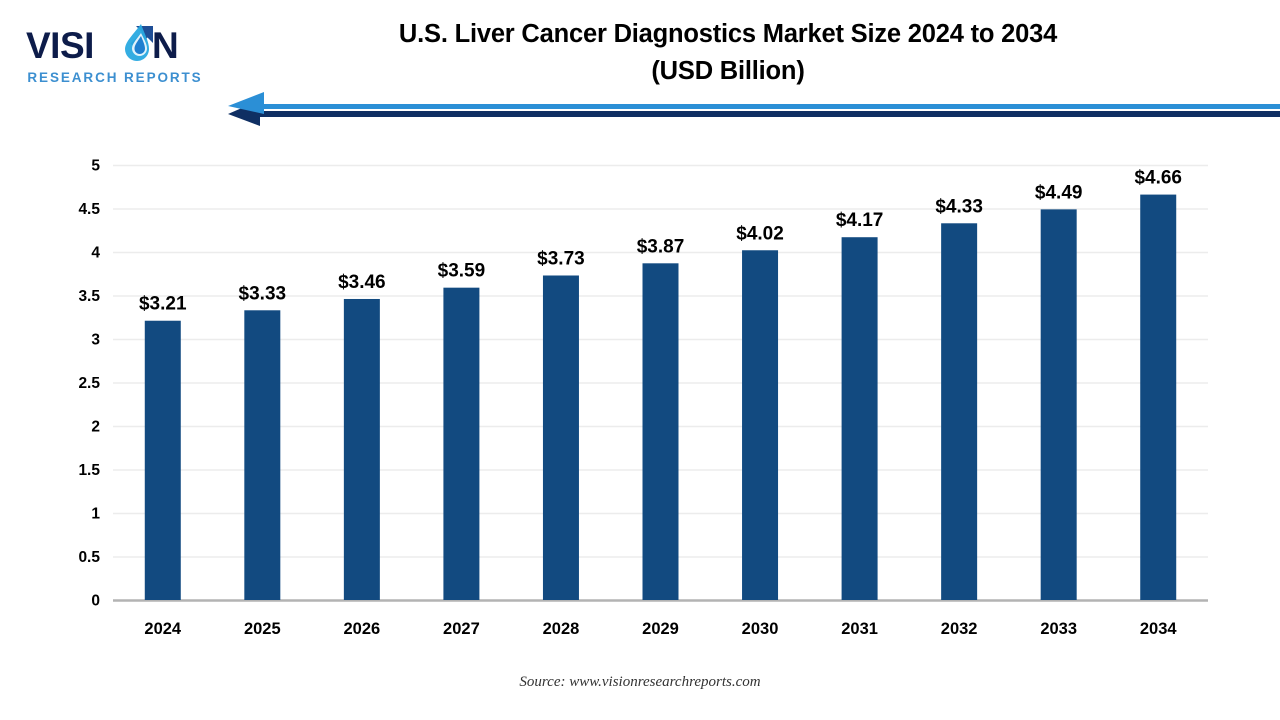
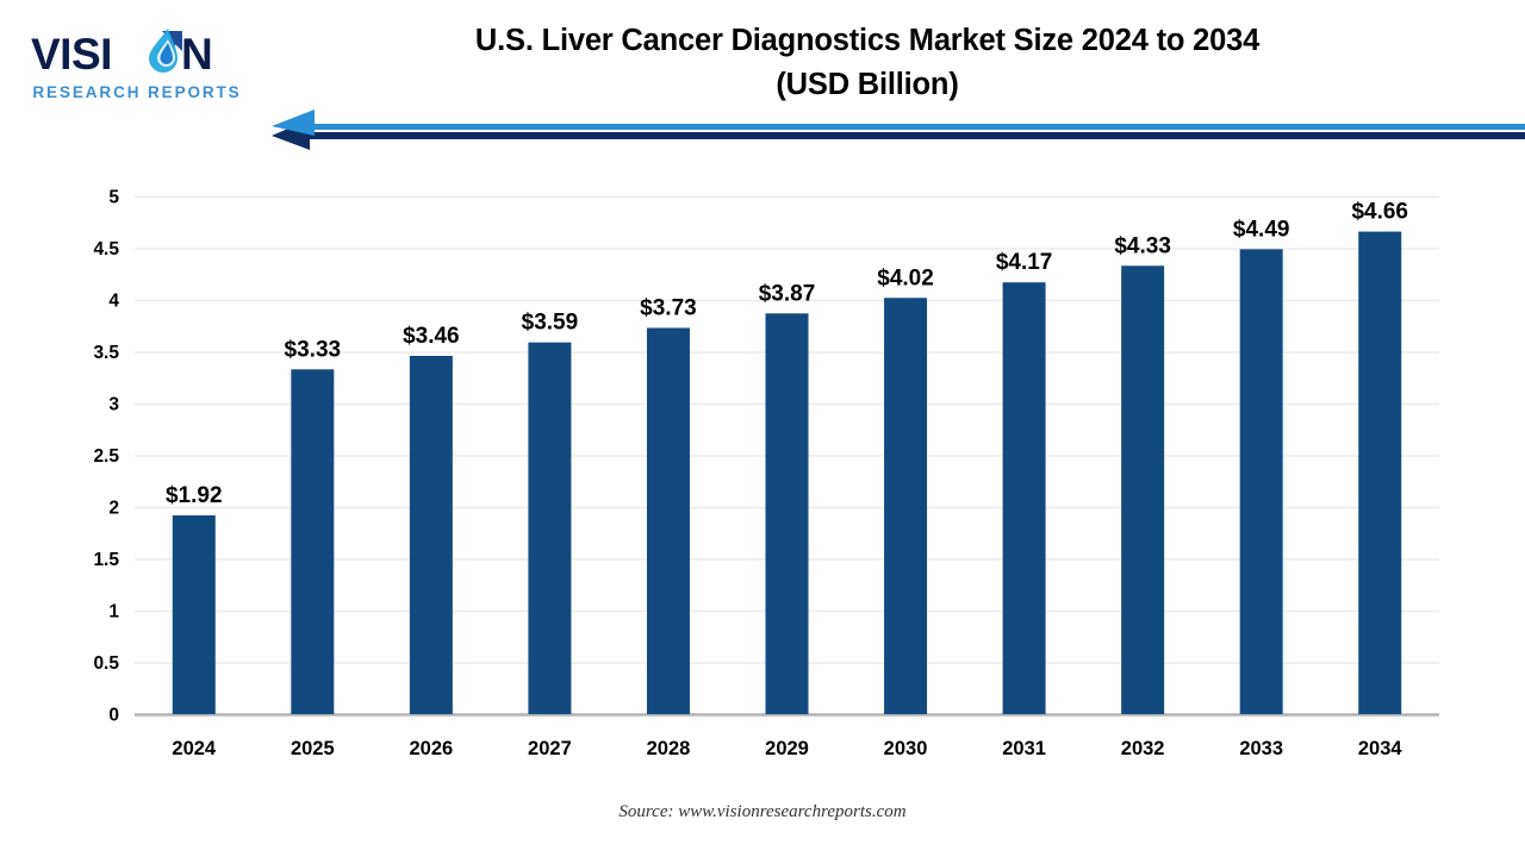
2024: $3.21 -> $1.92
